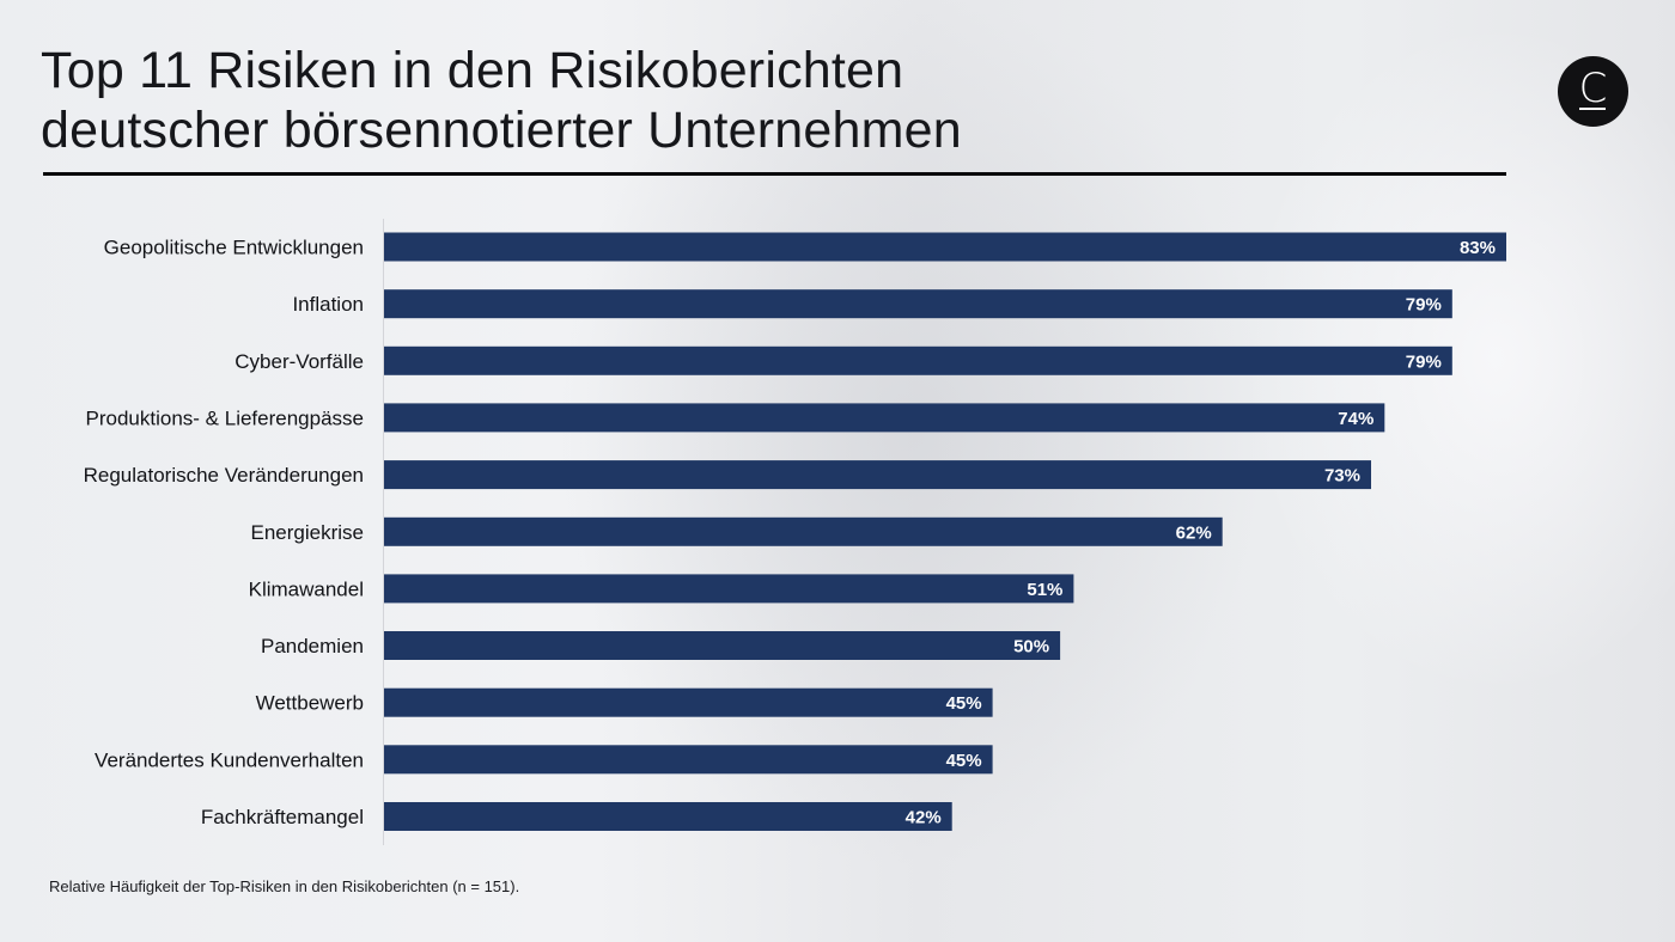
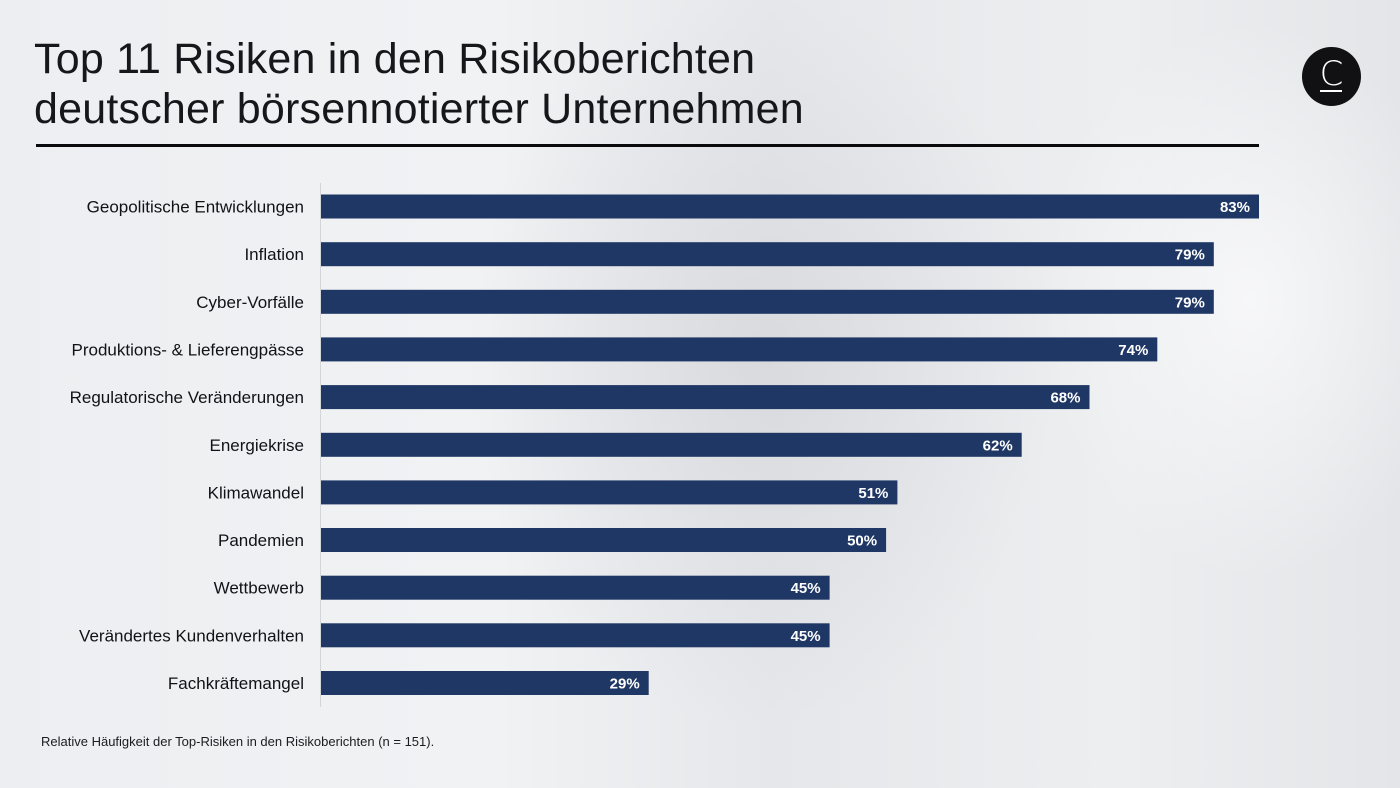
Regulatorische Veränderungen: 73% -> 68%
Fachkräftemangel: 42% -> 29%
